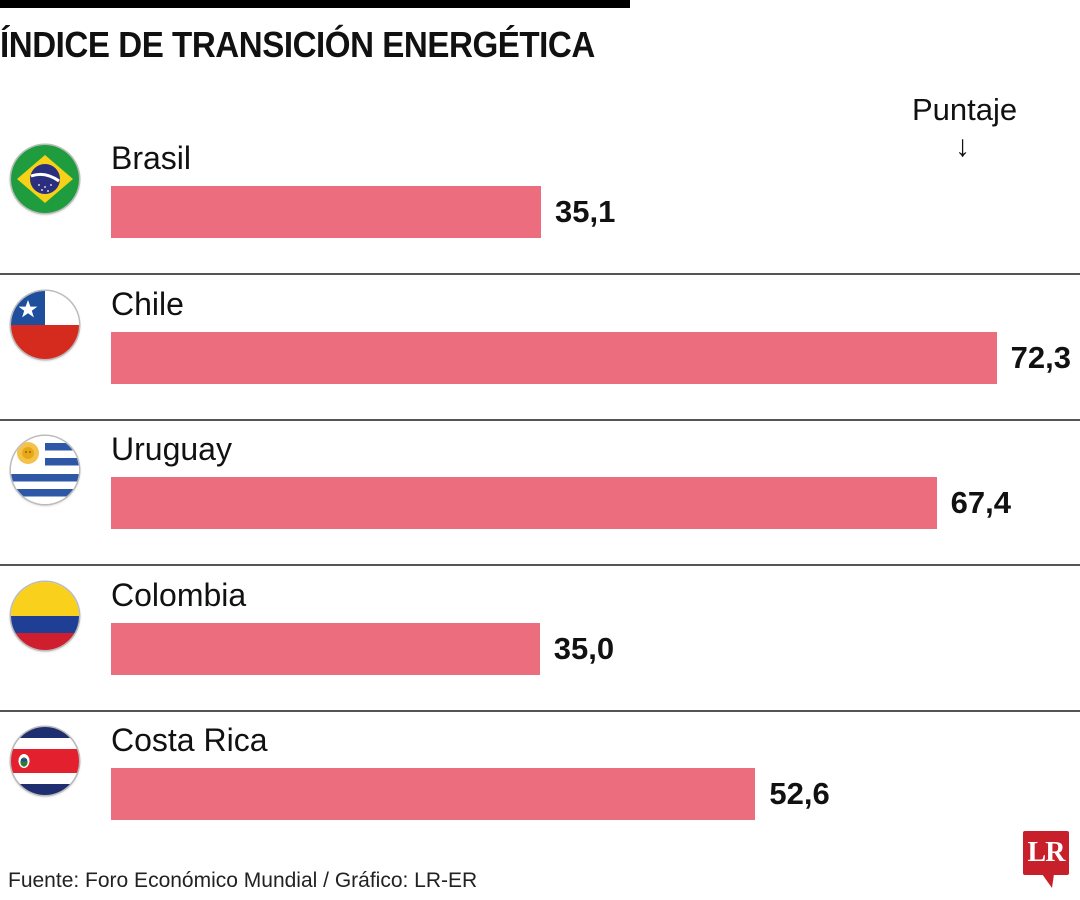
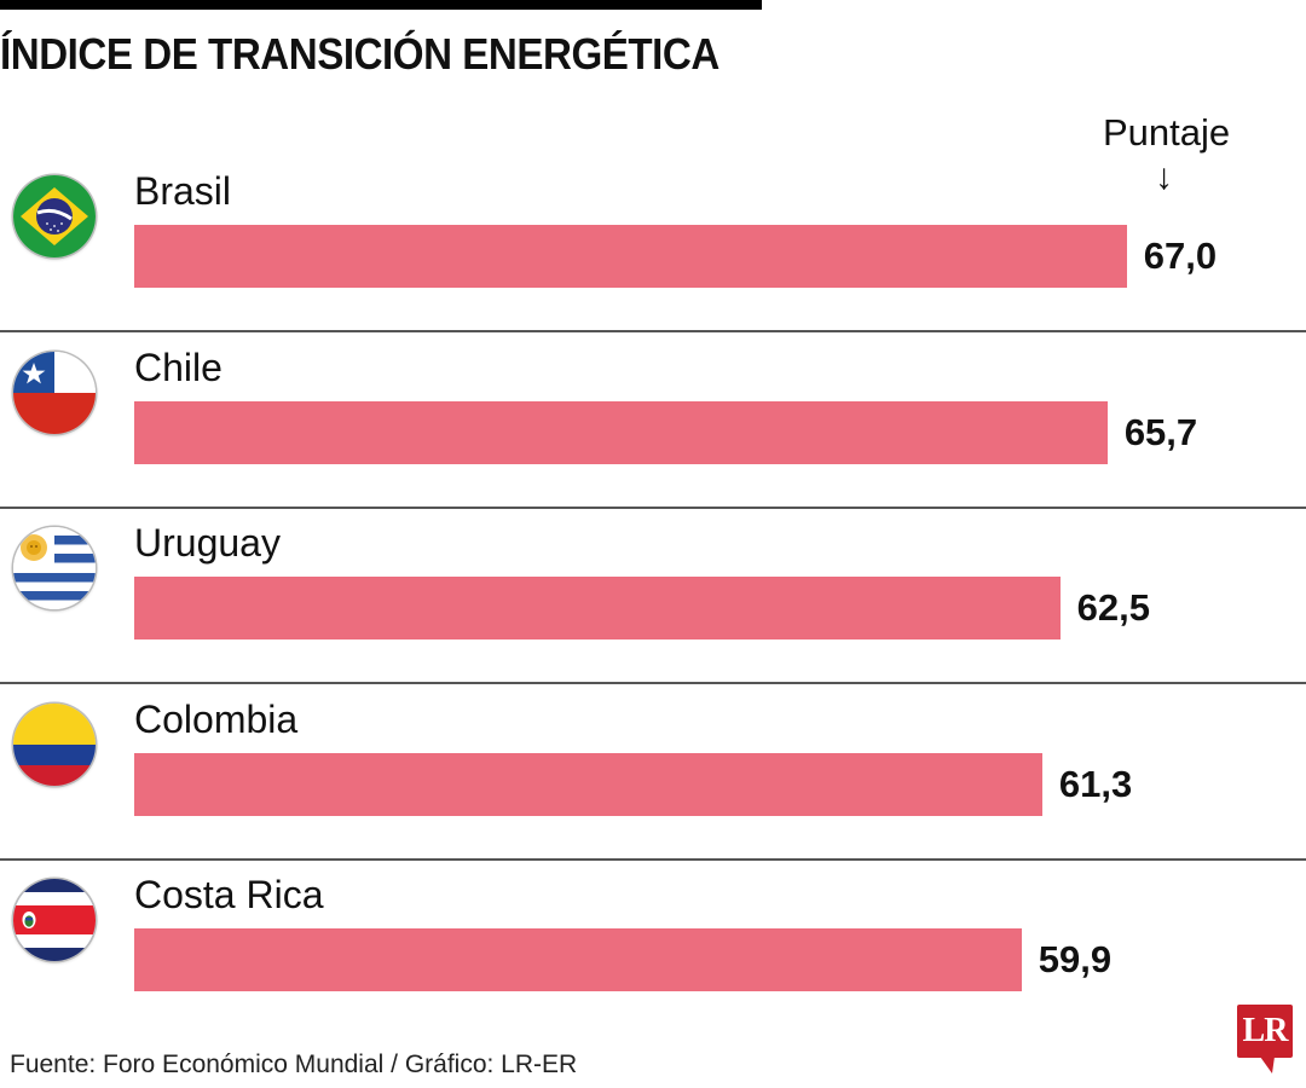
Brasil: 35,1 -> 67,0
Chile: 72,3 -> 65,7
Uruguay: 67,4 -> 62,5
Colombia: 35,0 -> 61,3
Costa Rica: 52,6 -> 59,9
